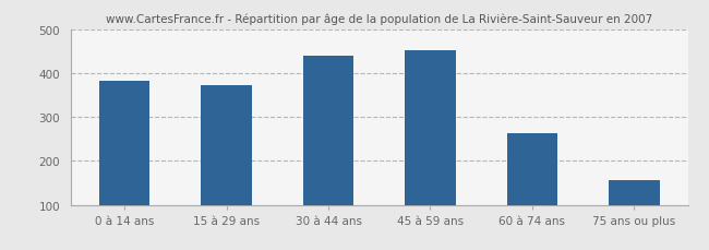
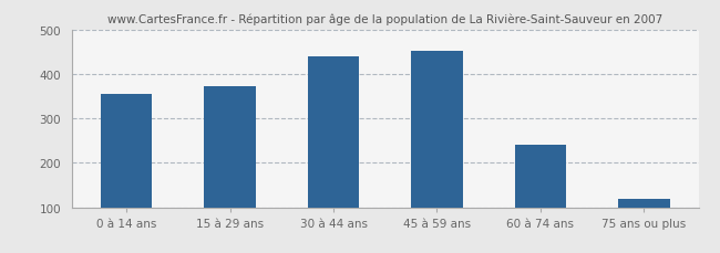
0 à 14 ans: 383 -> 355
60 à 74 ans: 263 -> 240
75 ans ou plus: 155 -> 120
